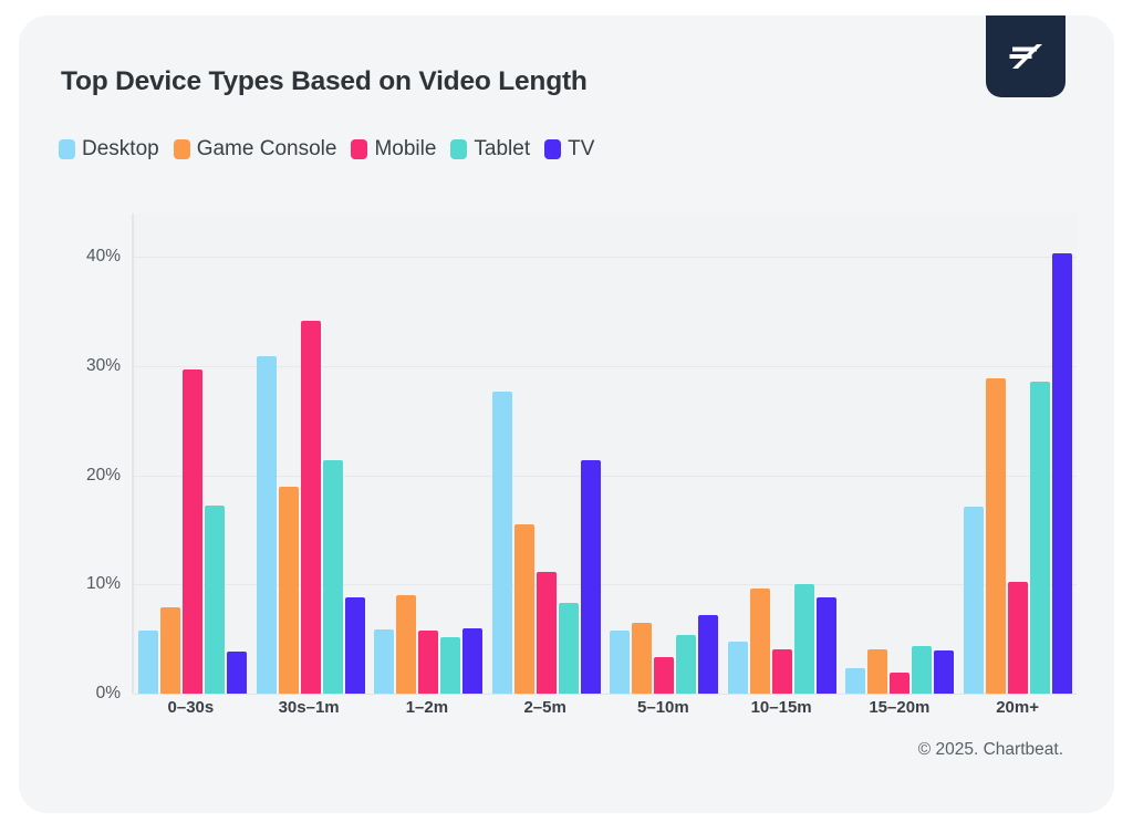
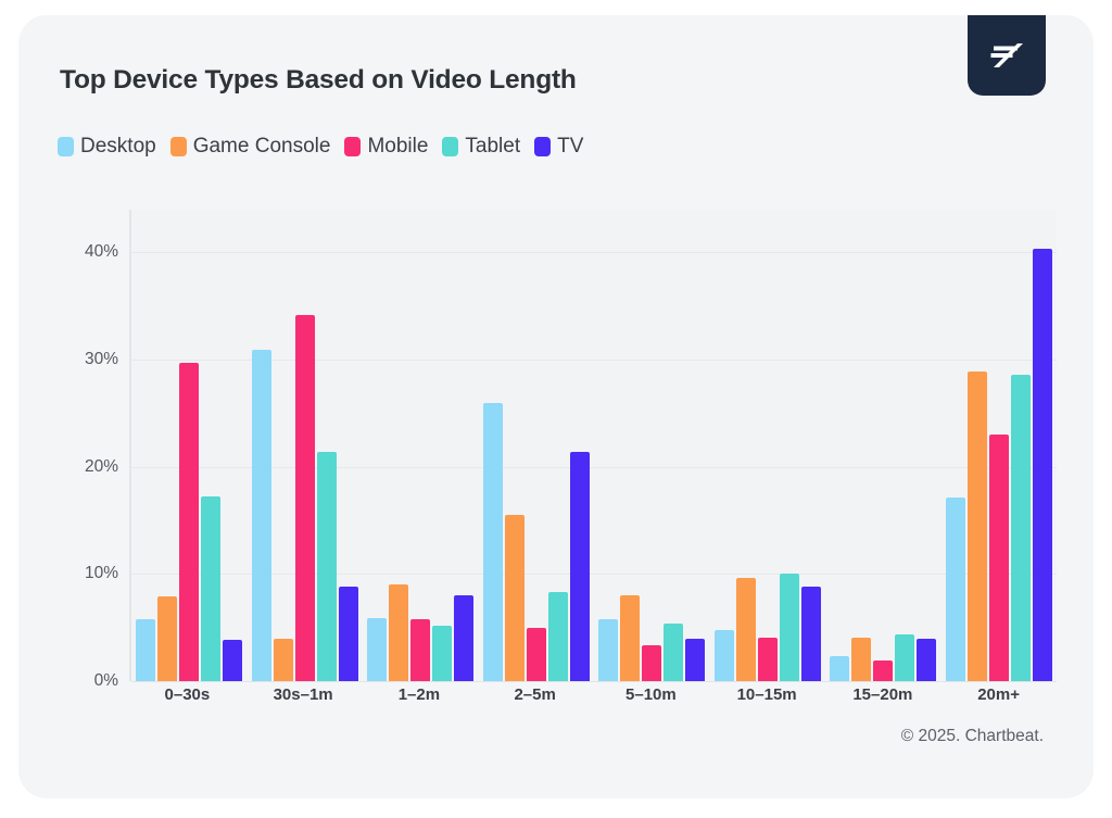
Game Console/30s–1m: 19% -> 4%
TV/1–2m: 6% -> 8%
Desktop/2–5m: 28% -> 26%
Mobile/2–5m: 11% -> 5%
Game Console/5–10m: 6% -> 8%
TV/5–10m: 7% -> 4%
Mobile/20m+: 10% -> 23%
